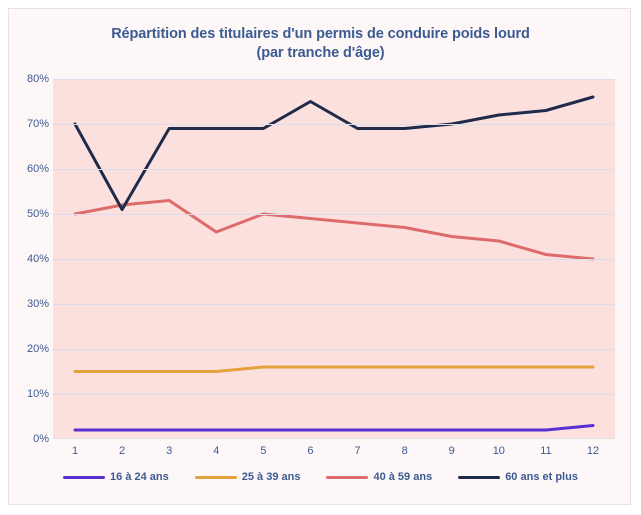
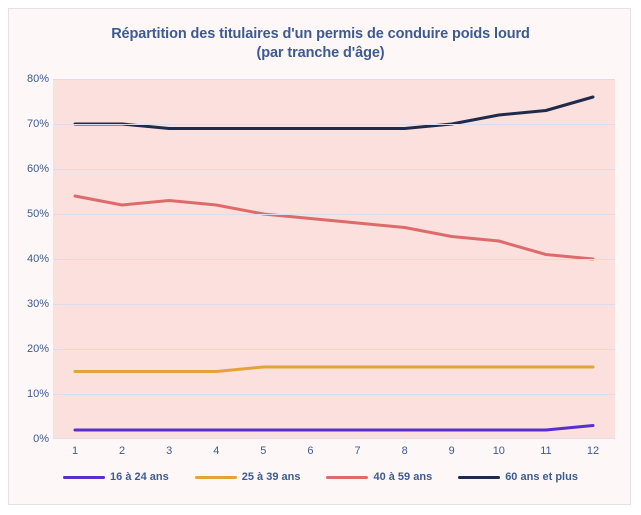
40 à 59 ans/1: 50% -> 54%
60 ans et plus/2: 51% -> 70%
40 à 59 ans/4: 46% -> 52%
60 ans et plus/6: 75% -> 69%
